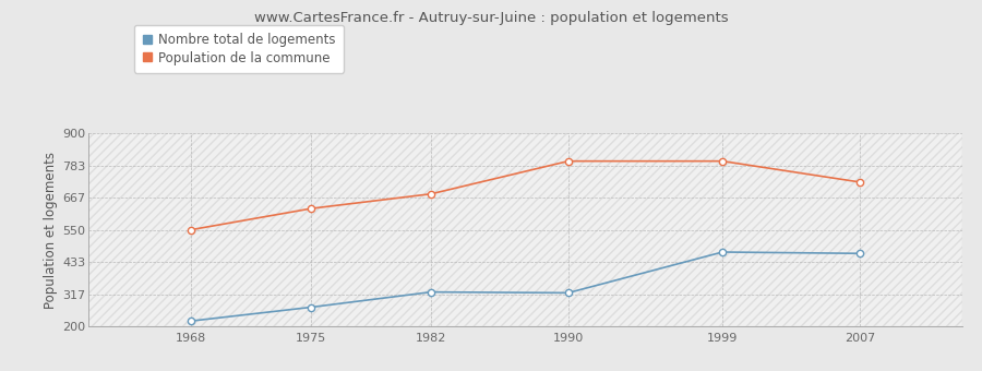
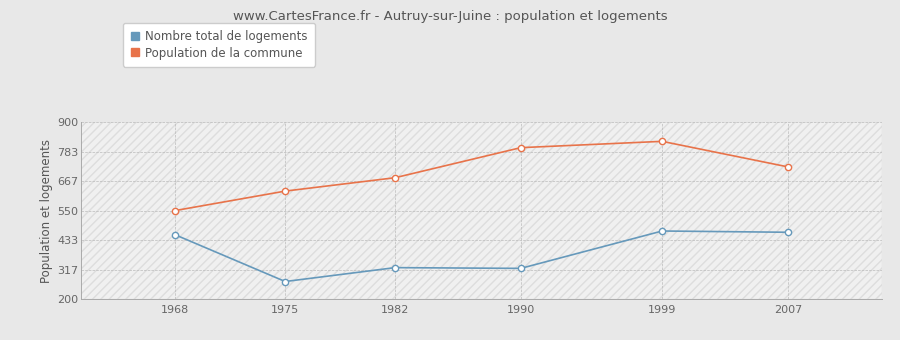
Nombre total de logements/1968: 220 -> 455
Population de la commune/1999: 800 -> 825
